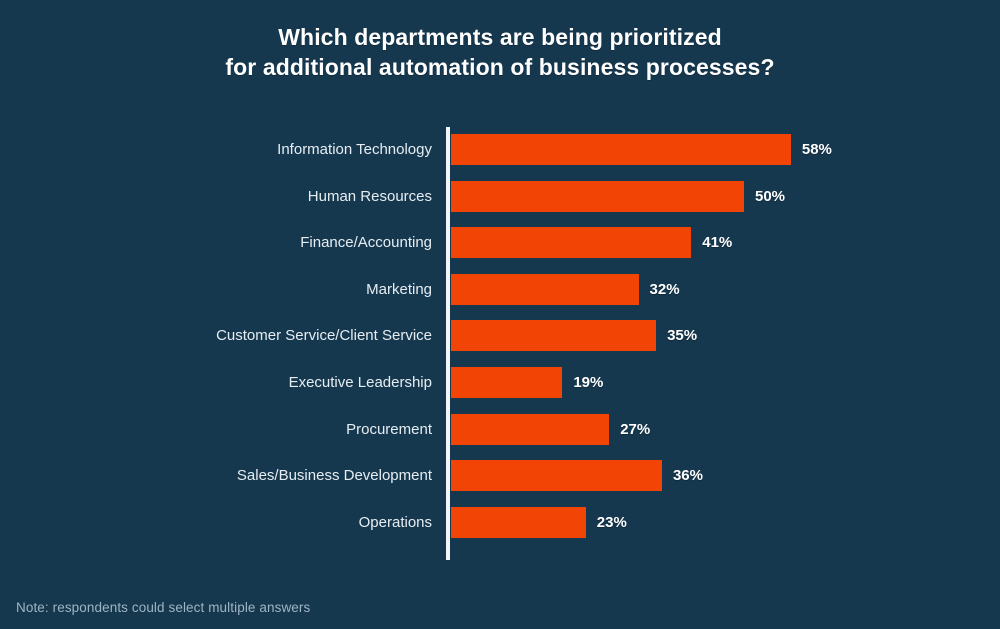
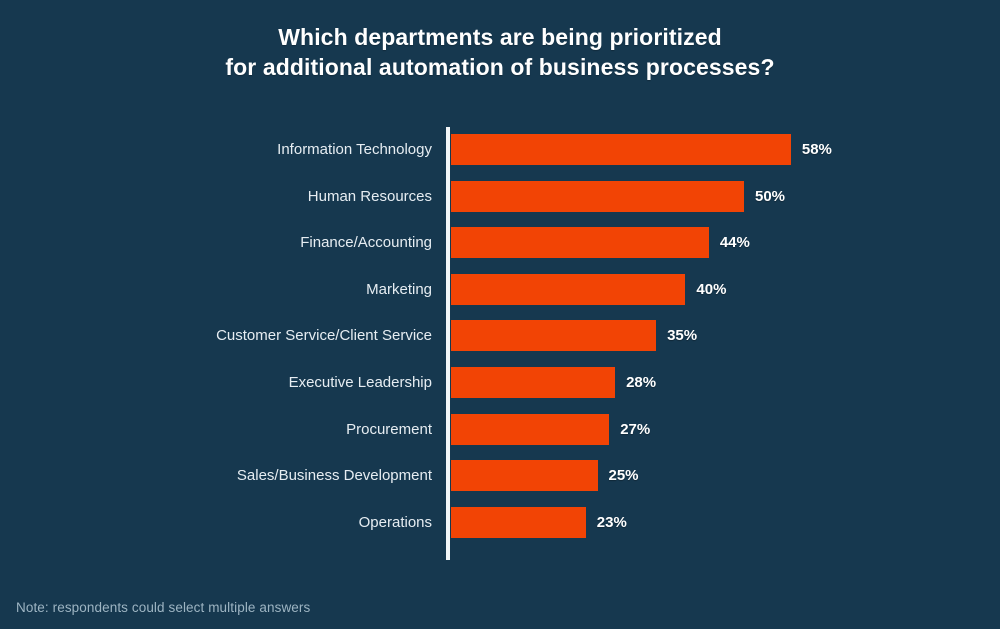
Finance/Accounting: 41% -> 44%
Marketing: 32% -> 40%
Executive Leadership: 19% -> 28%
Sales/Business Development: 36% -> 25%
